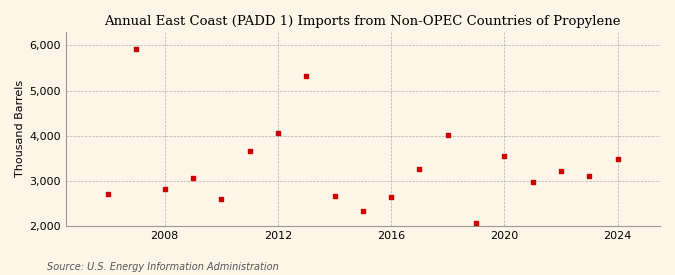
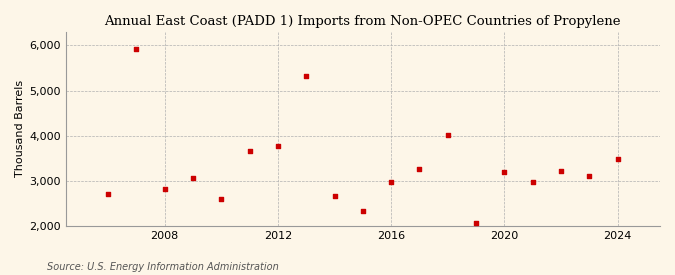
2012: 4,050 -> 3,770
2016: 2,650 -> 2,980
2020: 3,550 -> 3,200
